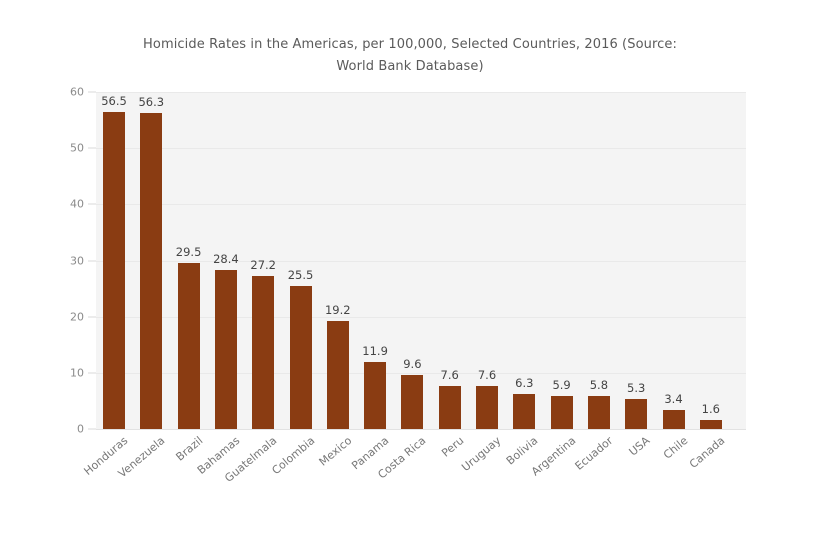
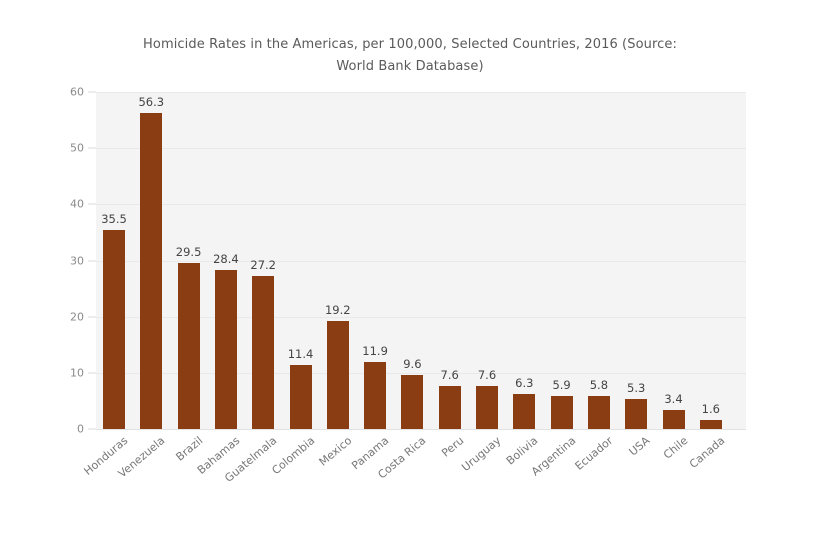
Honduras: 56.5 -> 35.5
Colombia: 25.5 -> 11.4
